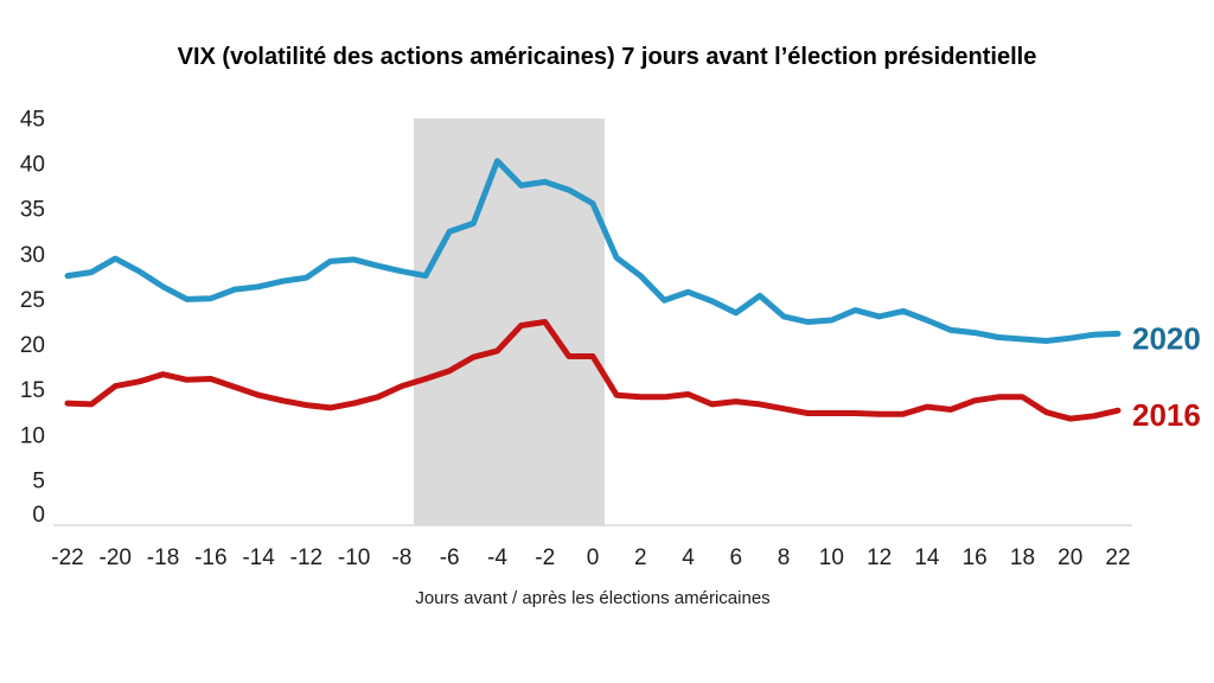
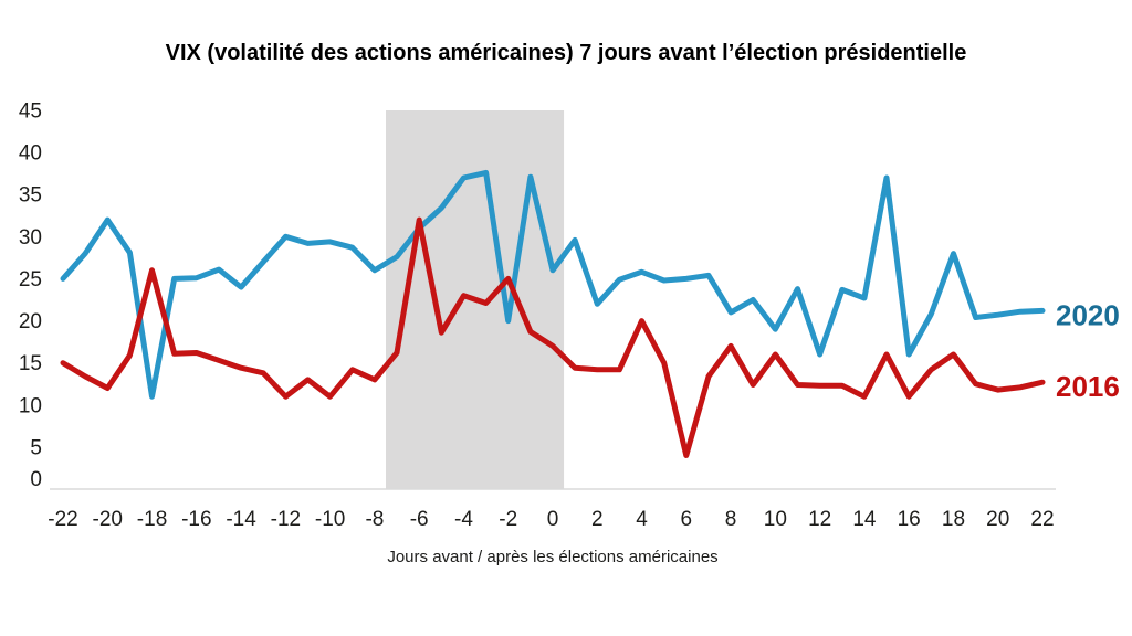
2020/-22: 28 -> 25
2016/-22: 14 -> 15
2020/-20: 30 -> 32
2016/-20: 15 -> 12
2020/-18: 26 -> 11
2016/-18: 17 -> 26
2020/-14: 26 -> 24
2020/-12: 27 -> 30
2016/-12: 13 -> 11
2016/-10: 14 -> 11
2020/-8: 28 -> 26
2016/-8: 15 -> 13
2020/-6: 32 -> 31
2016/-6: 17 -> 32
2020/-4: 40 -> 37
2016/-4: 19 -> 23
2020/-2: 38 -> 20
2016/-2: 22 -> 25
2020/0: 36 -> 26
2016/0: 19 -> 17
2020/2: 28 -> 22
2016/4: 14 -> 20
2016/5: 13 -> 15
2020/6: 24 -> 25
2016/6: 14 -> 4
2020/8: 23 -> 21
2016/8: 13 -> 17
2020/10: 23 -> 19
2016/10: 12 -> 16
2020/12: 23 -> 16
2016/14: 13 -> 11
2020/15: 22 -> 37
2016/15: 13 -> 16
2020/16: 21 -> 16
2016/16: 14 -> 11
2020/18: 21 -> 28
2016/18: 14 -> 16
